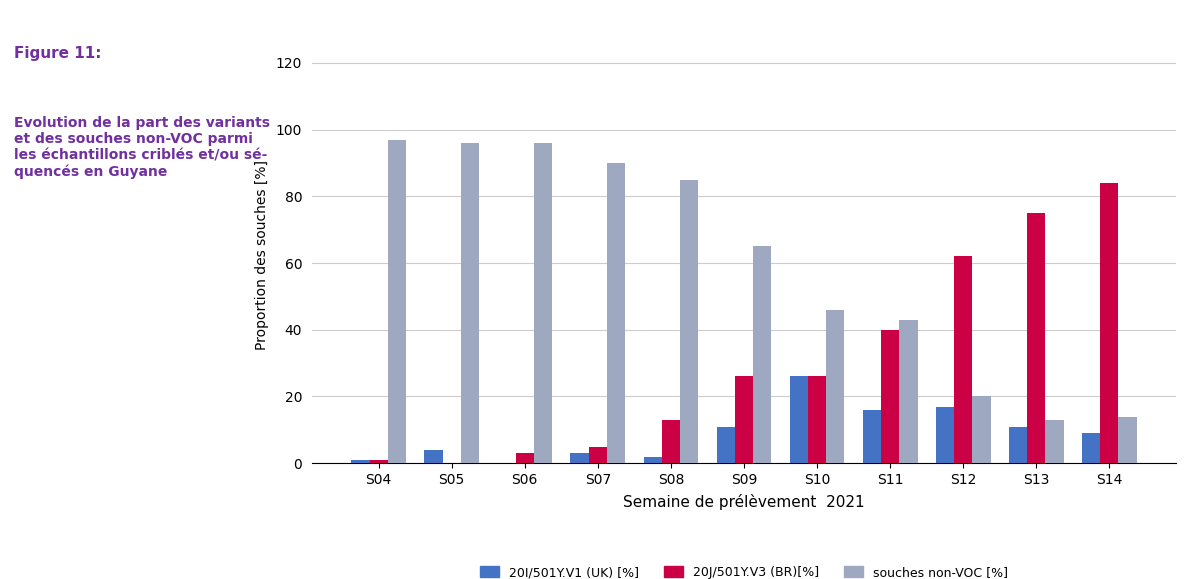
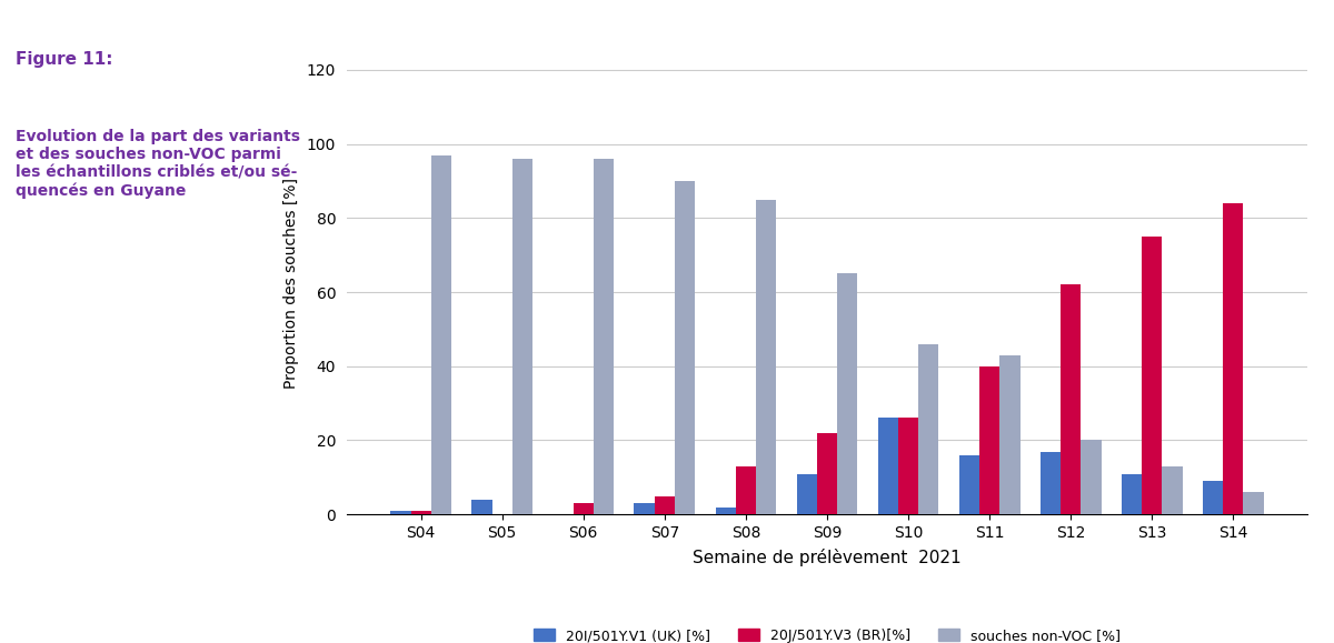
20J/501Y.V3 (BR)[%]/S09: 26 -> 22
souches non-VOC [%]/S14: 14 -> 6
